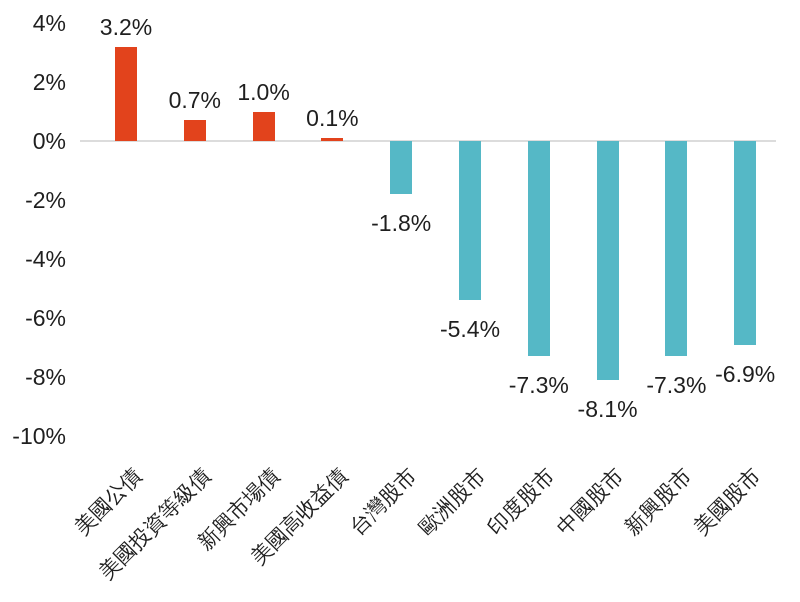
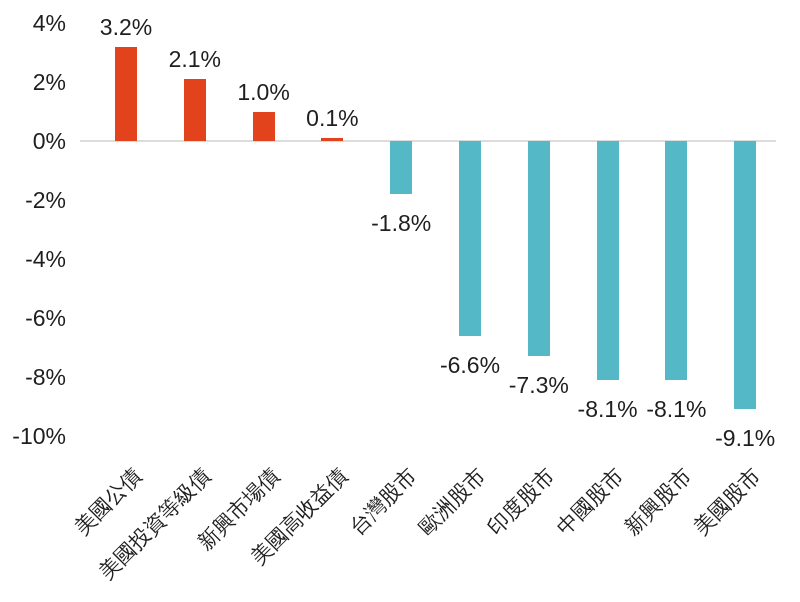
美國投資等級債: 0.7% -> 2.1%
歐洲股市: -5.4% -> -6.6%
新興股市: -7.3% -> -8.1%
美國股市: -6.9% -> -9.1%
